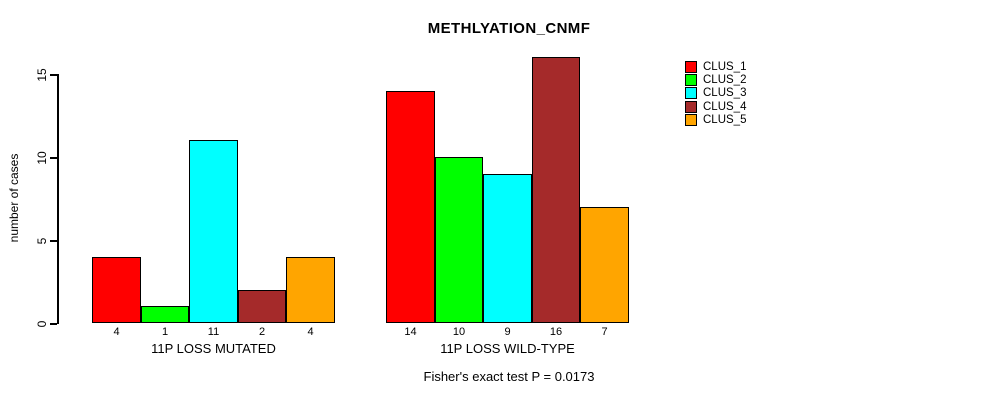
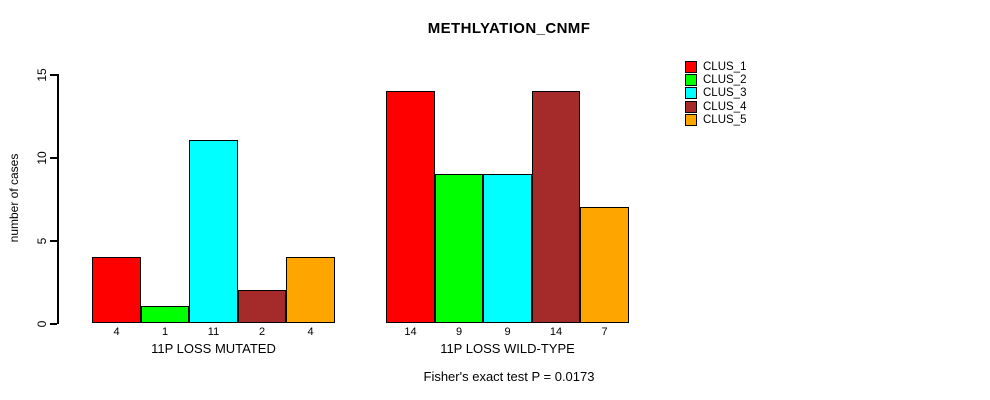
CLUS_2/11P LOSS WILD-TYPE: 10 -> 9
CLUS_4/11P LOSS WILD-TYPE: 16 -> 14
